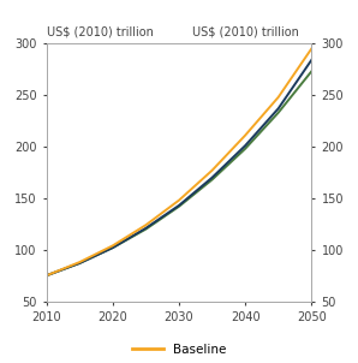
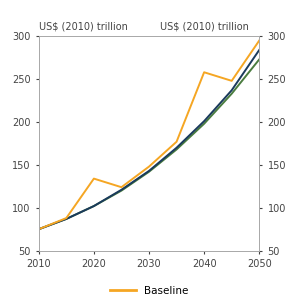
Baseline/2020: 104 -> 134
Baseline/2040: 211 -> 258
